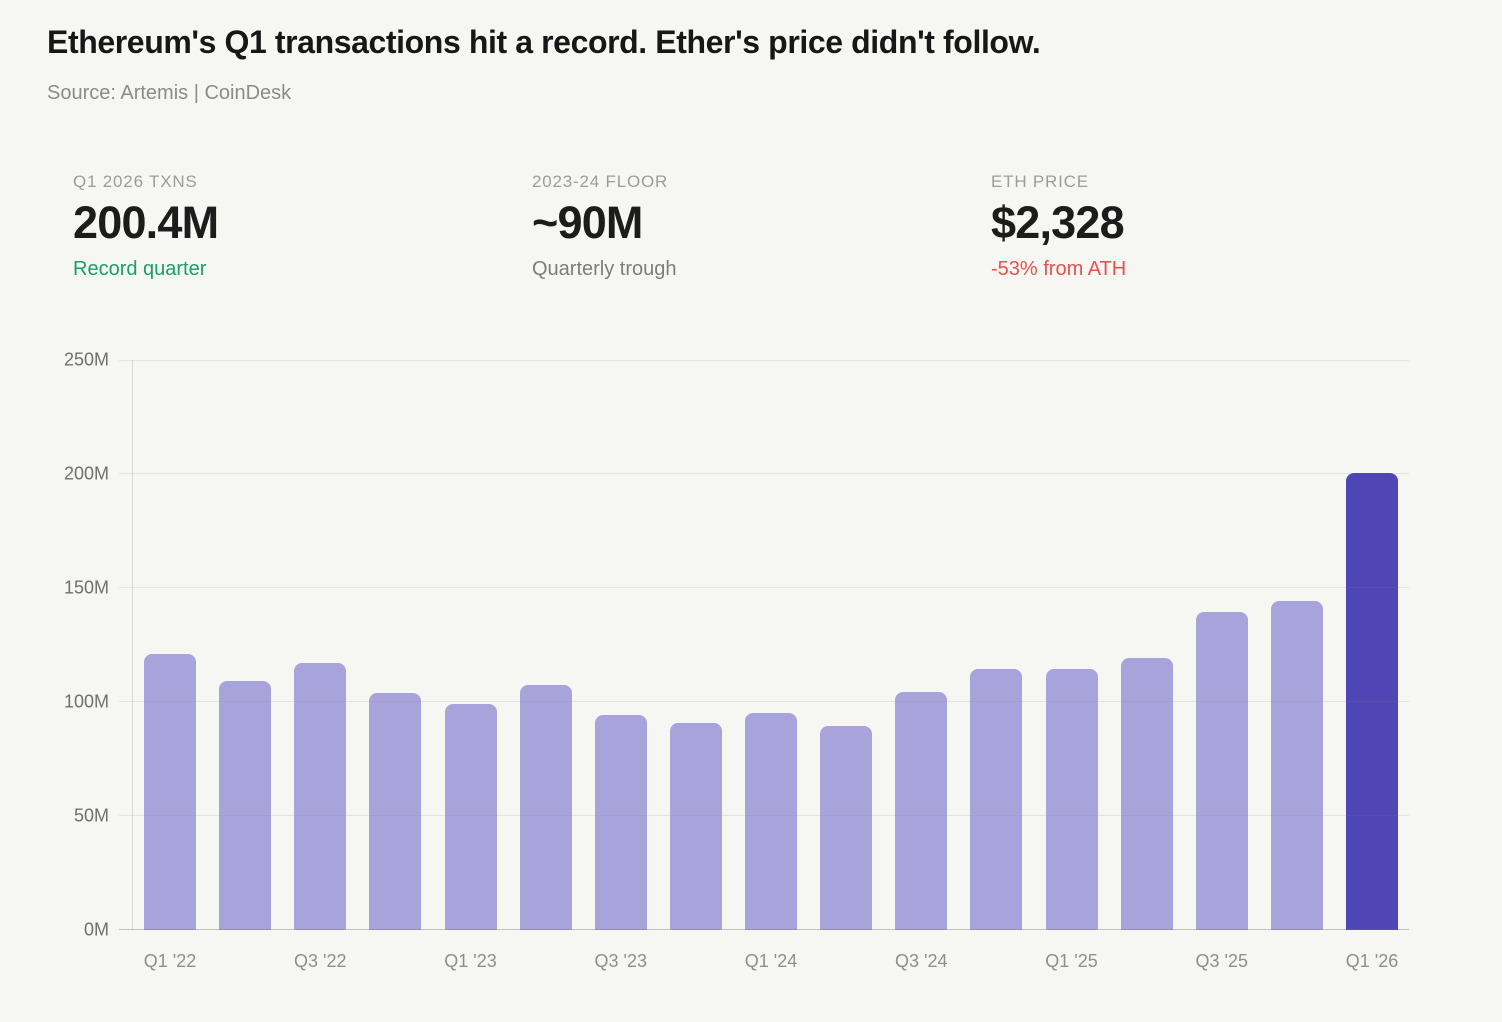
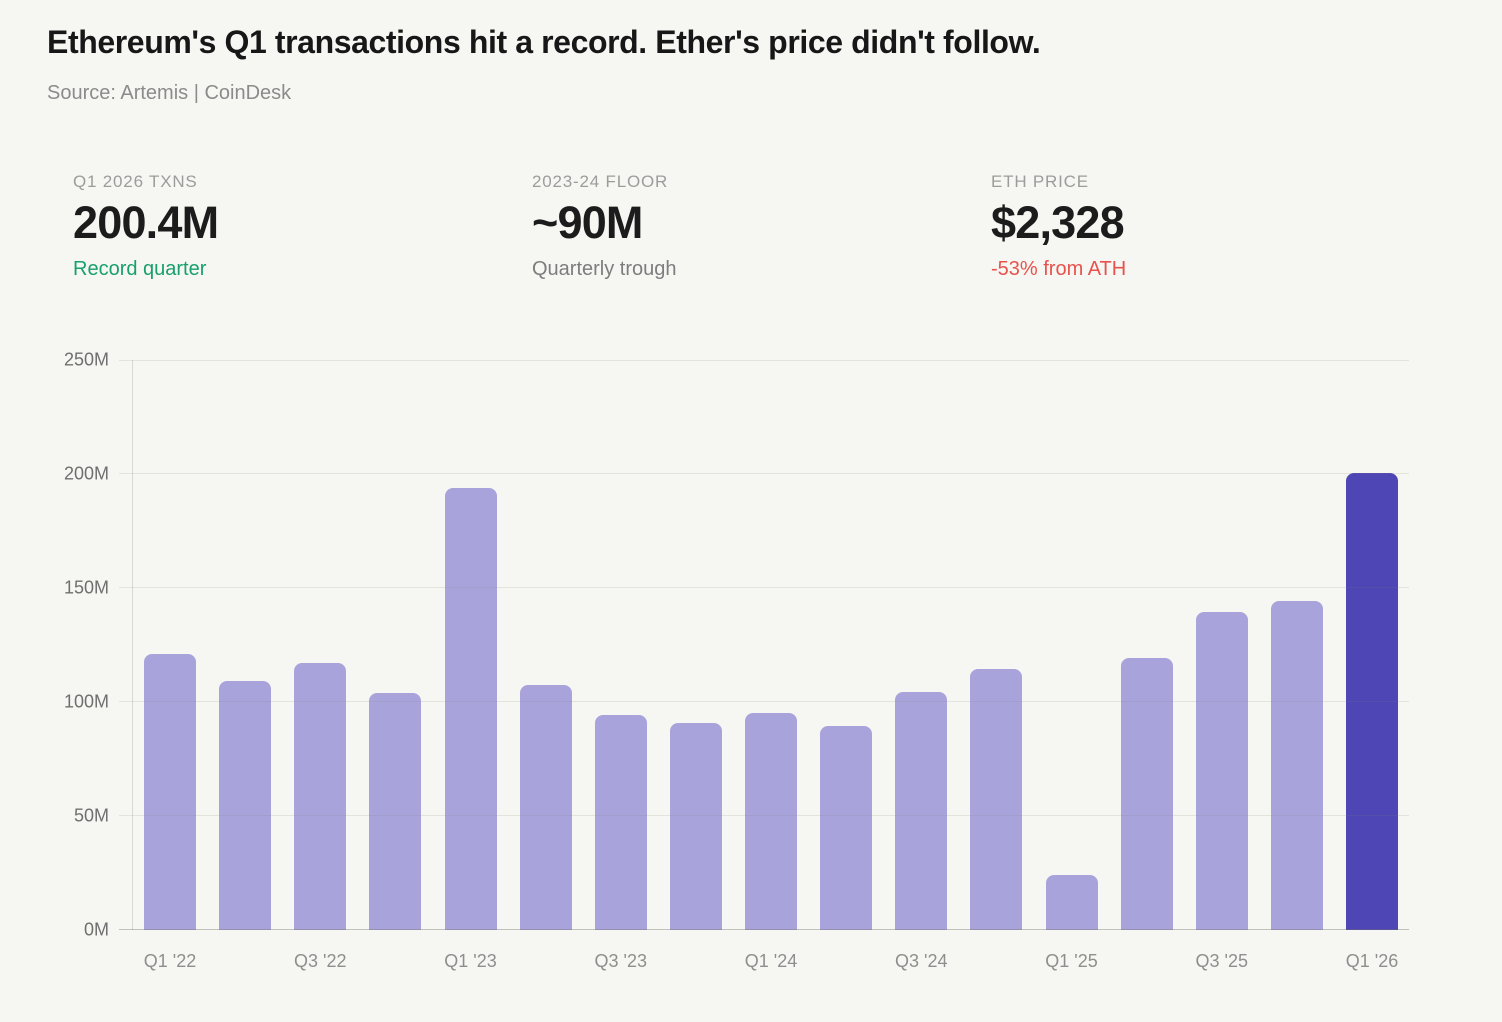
Q1 '23: 99M -> 194M
Q1 '25: 114M -> 24M
